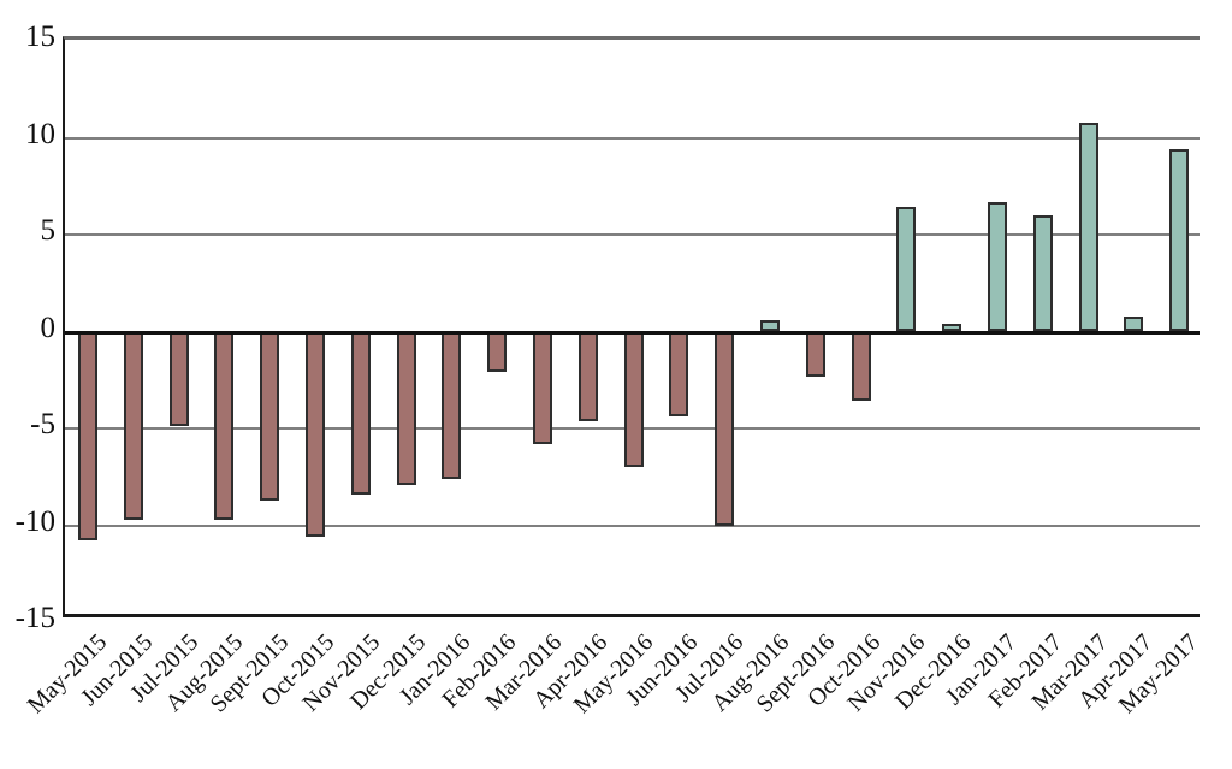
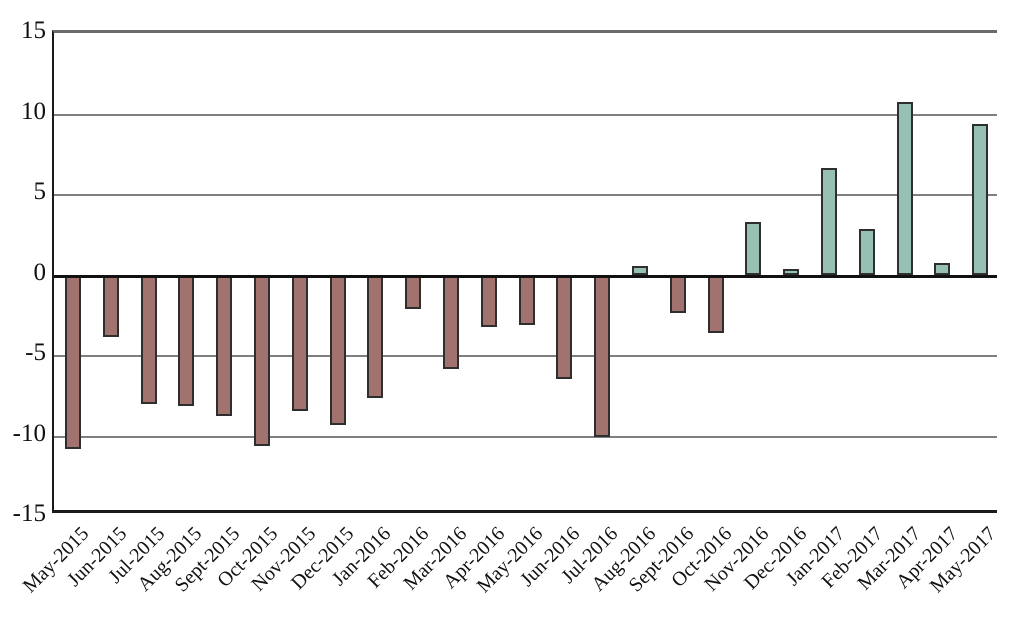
Jun-2015: -9.7 -> -3.8
Jul-2015: -4.9 -> -8.0
Aug-2015: -9.7 -> -8.1
Dec-2015: -7.9 -> -9.3
Apr-2016: -4.6 -> -3.2
May-2016: -7.0 -> -3.1
Jun-2016: -4.4 -> -6.4
Nov-2016: 6.4 -> 3.3
Feb-2017: 6.0 -> 2.9
